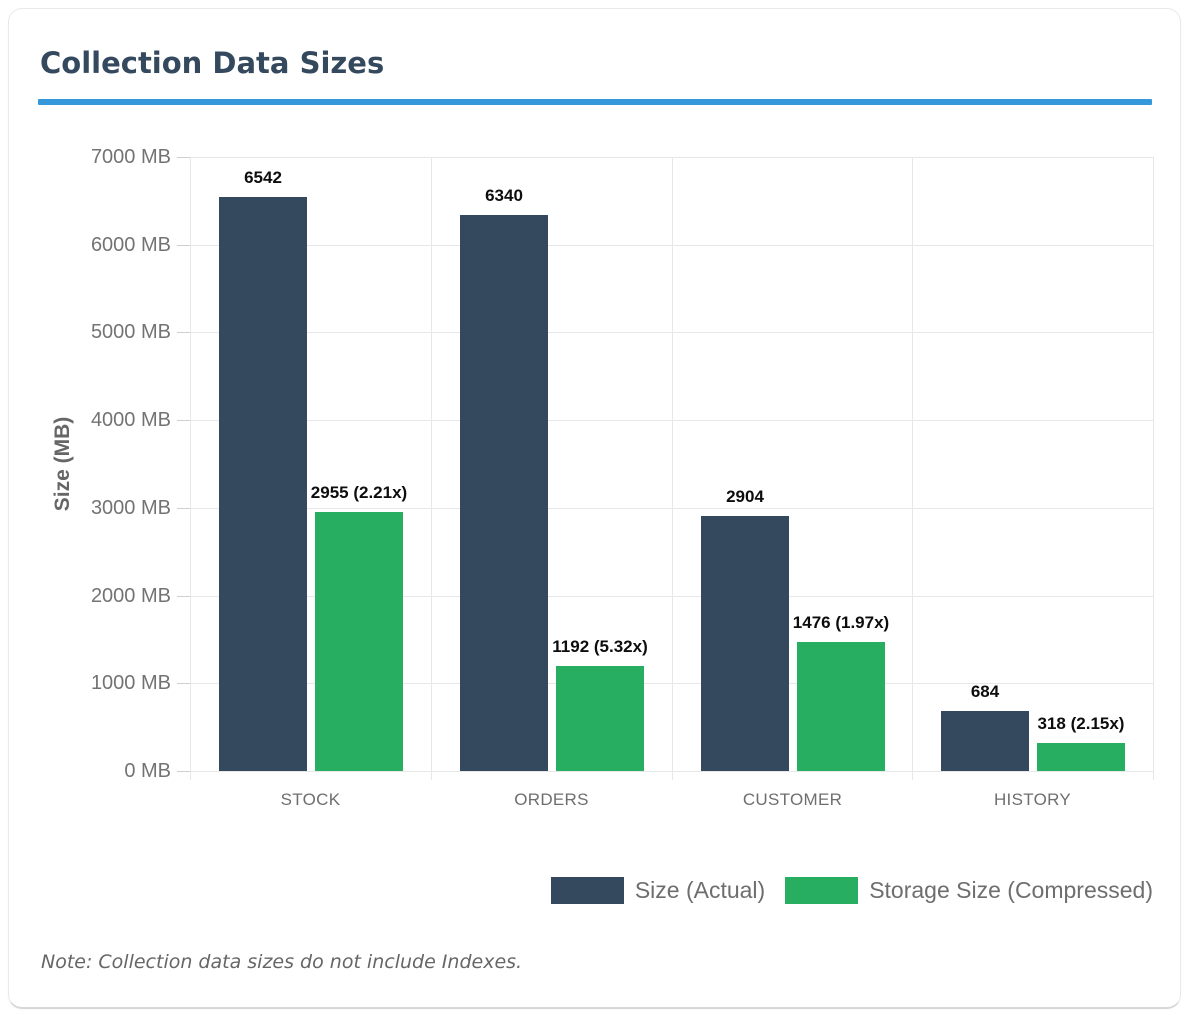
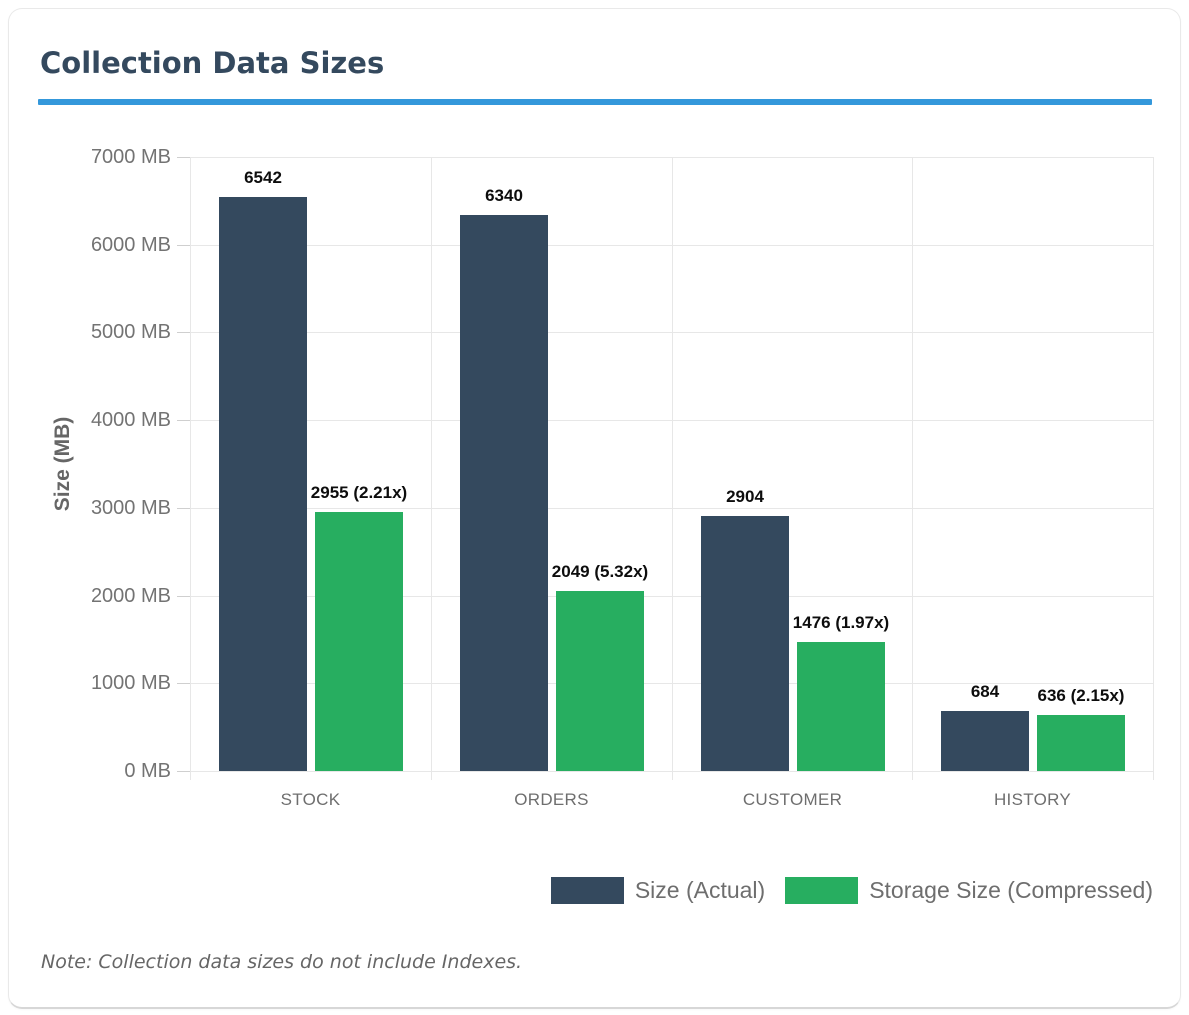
Storage Size (Compressed)/ORDERS: 1192 -> 2049
Storage Size (Compressed)/HISTORY: 318 -> 636
